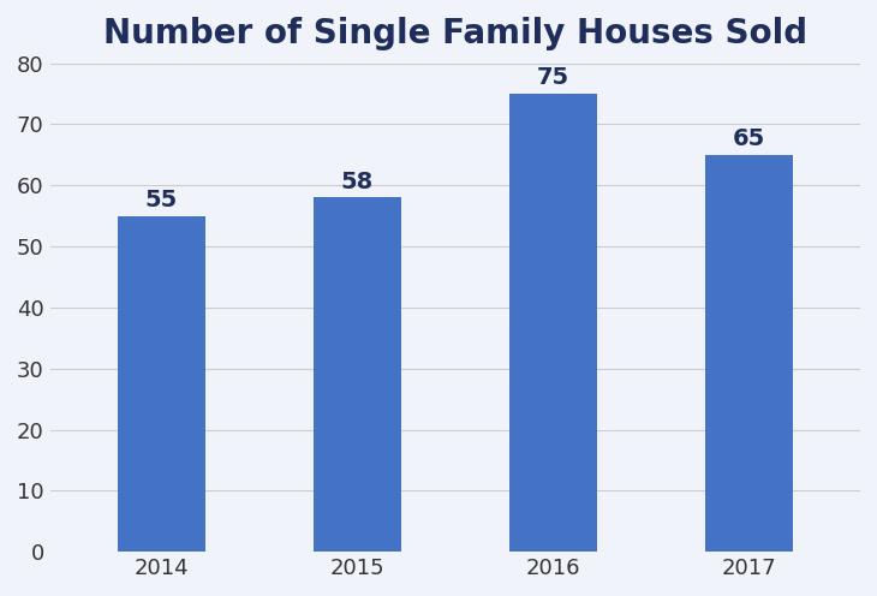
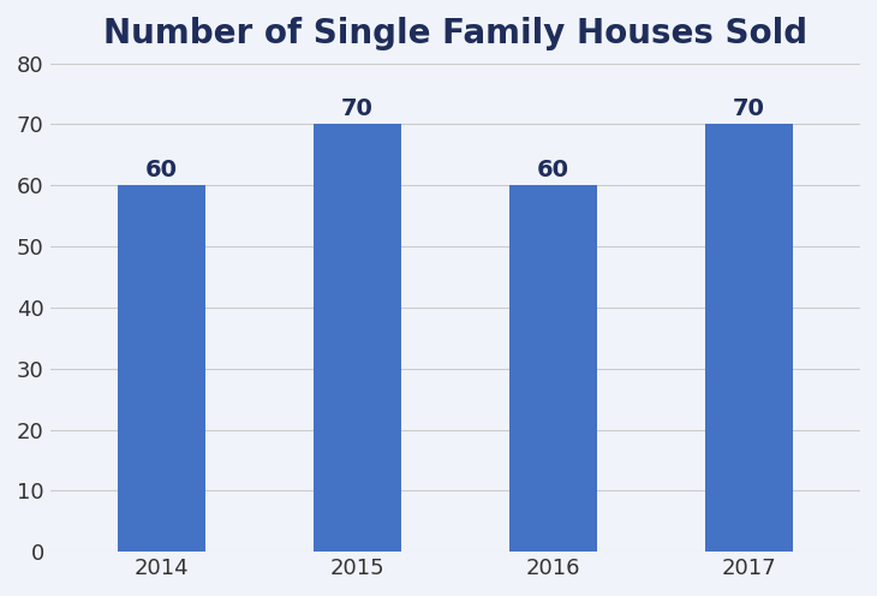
2014: 55 -> 60
2015: 58 -> 70
2016: 75 -> 60
2017: 65 -> 70
